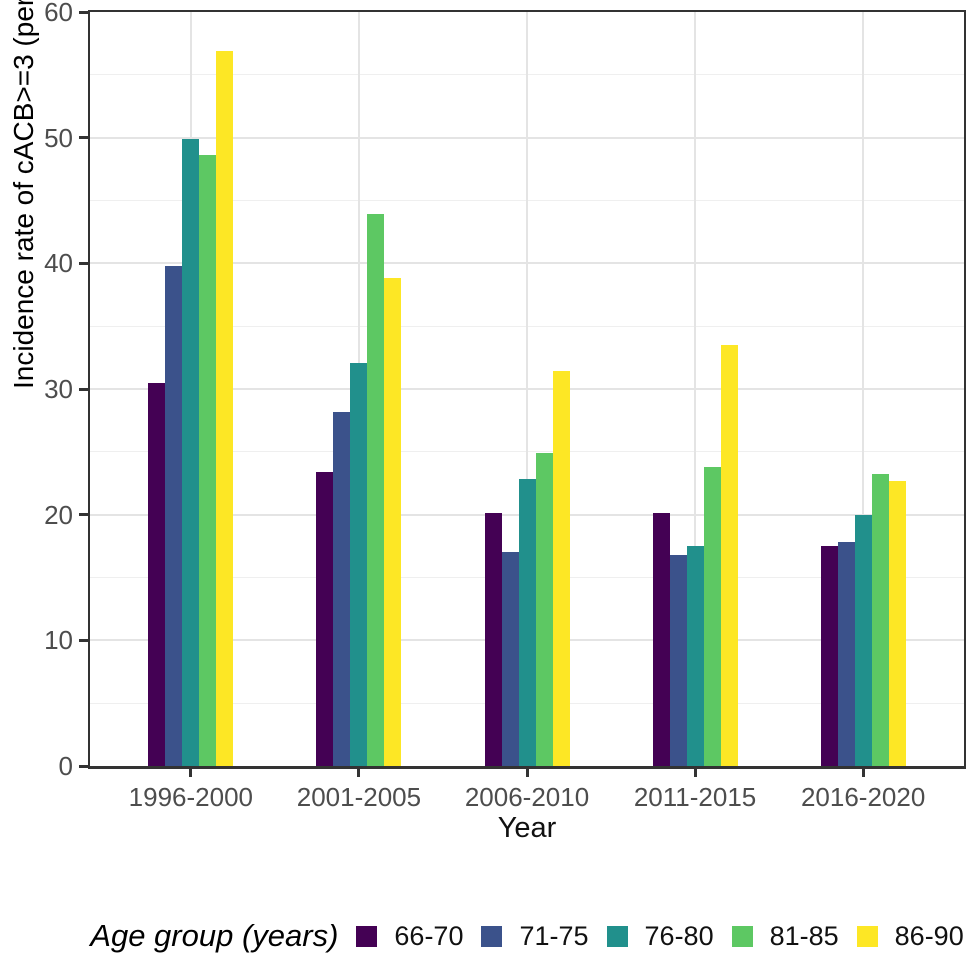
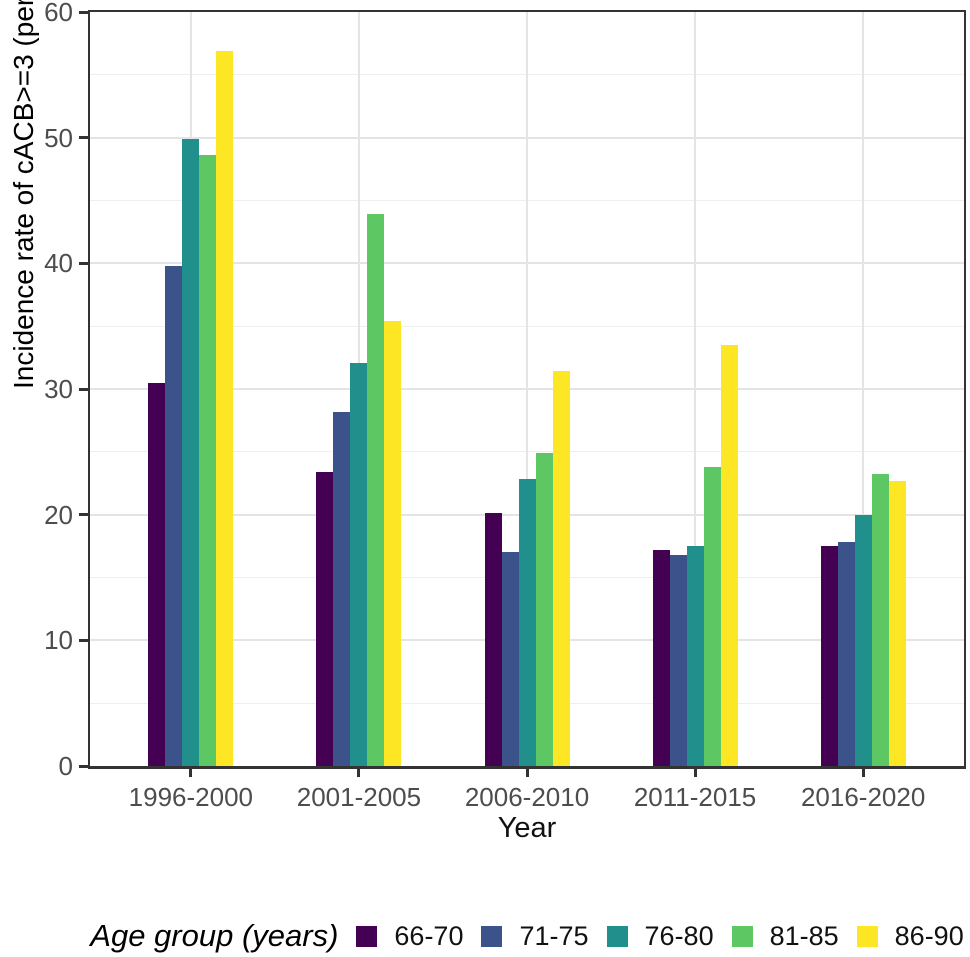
86-90/2001-2005: 38.8 -> 35.4
66-70/2011-2015: 20.1 -> 17.2
